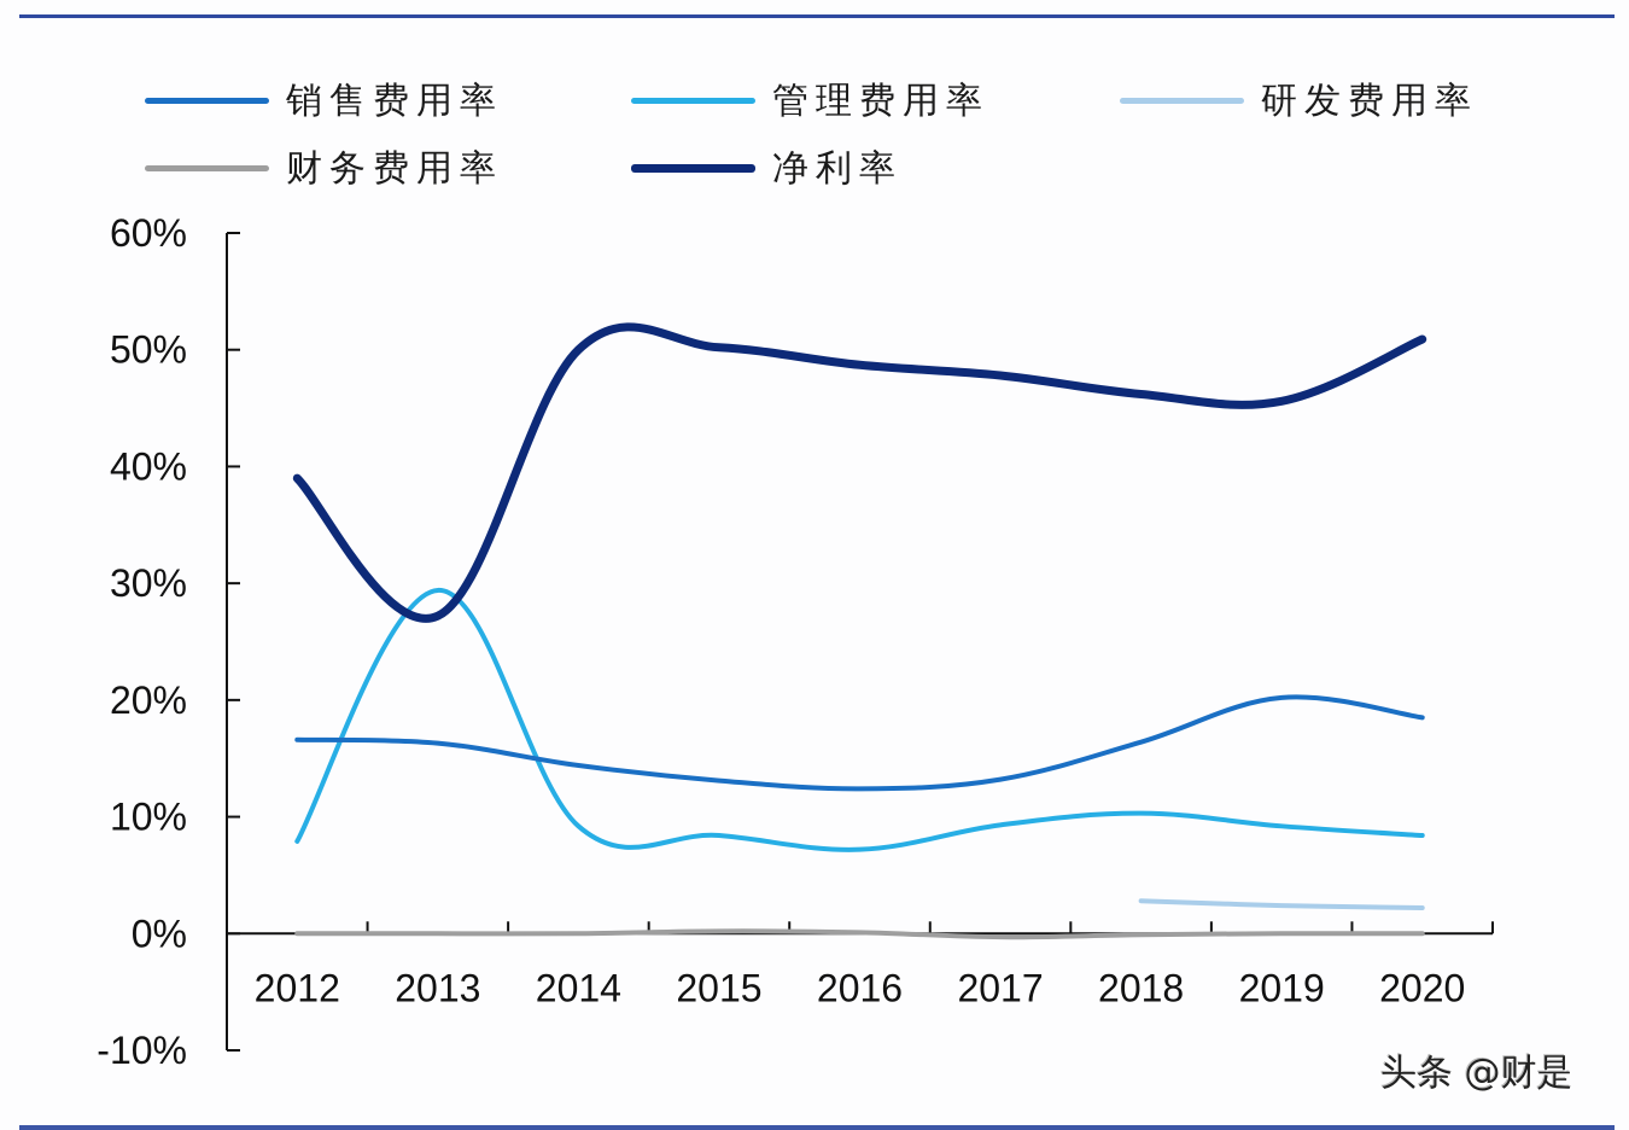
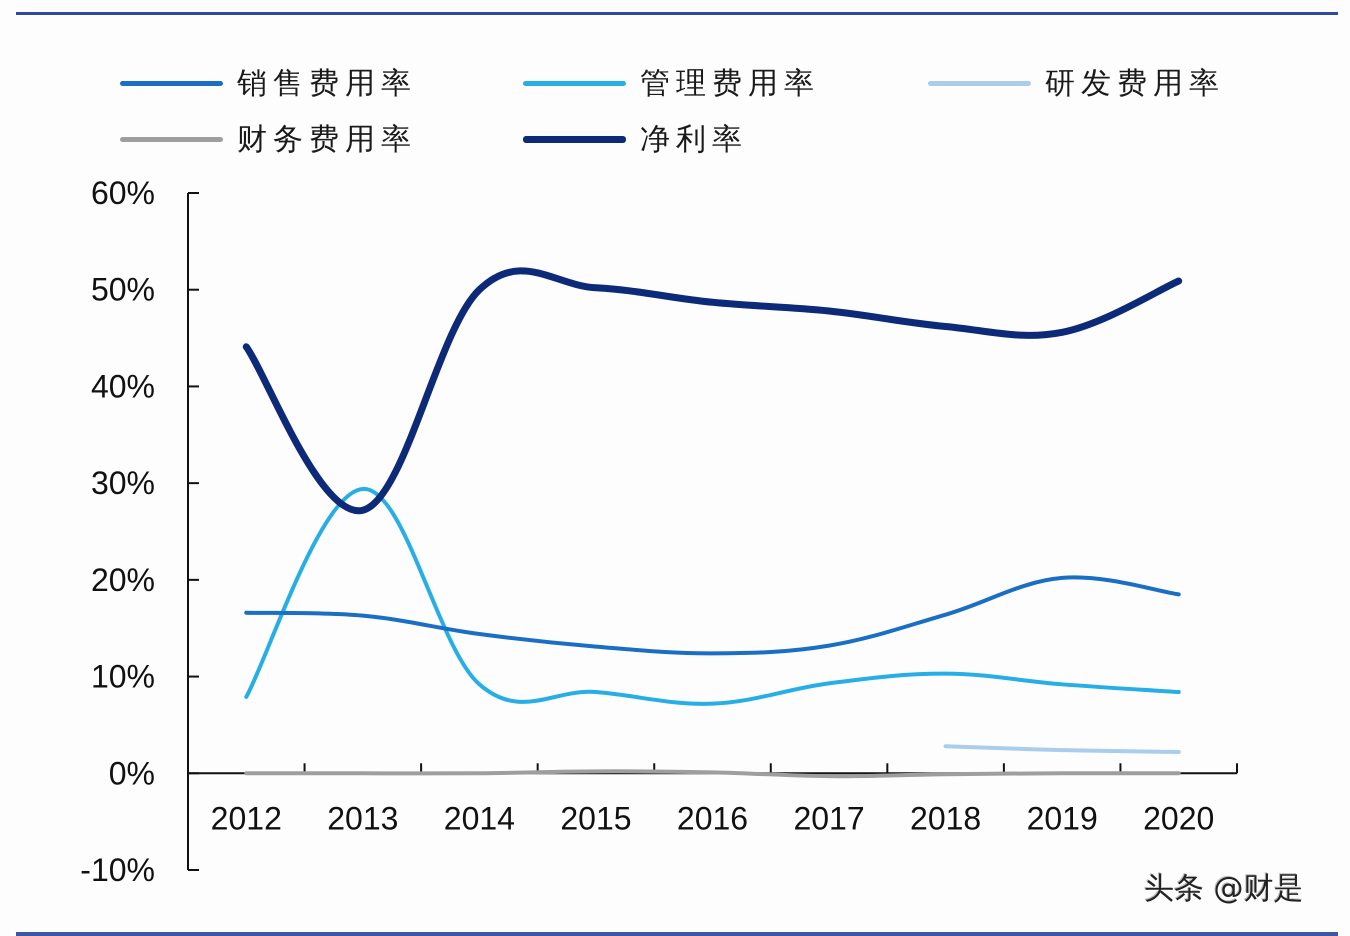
净利率/2012: 39% -> 44%
